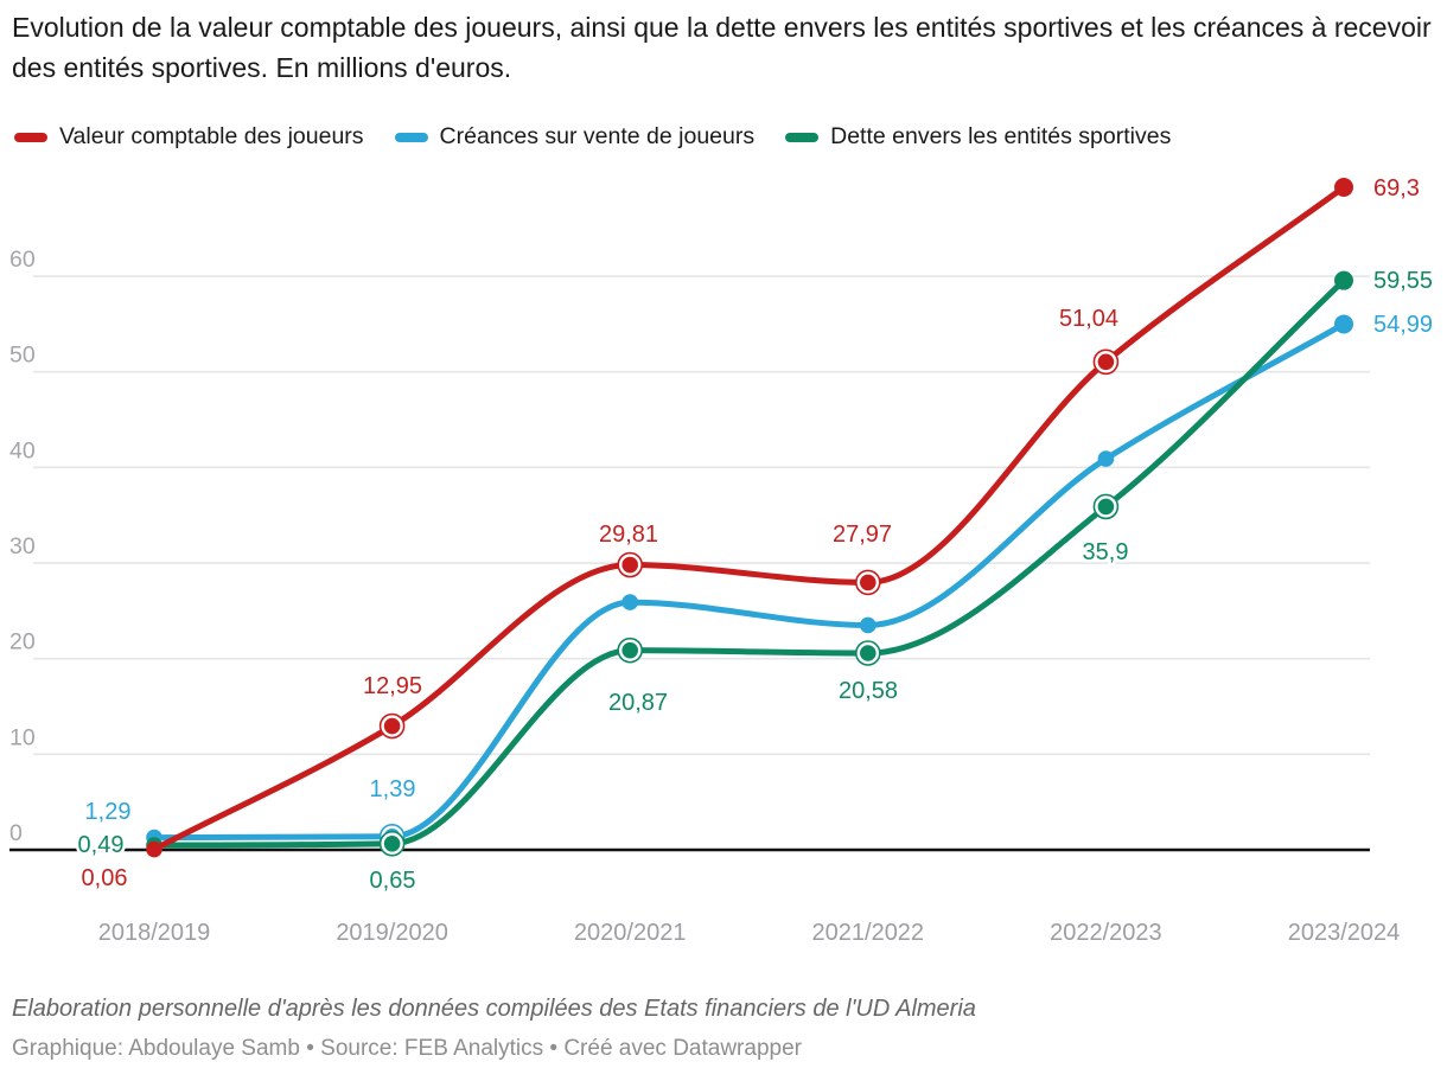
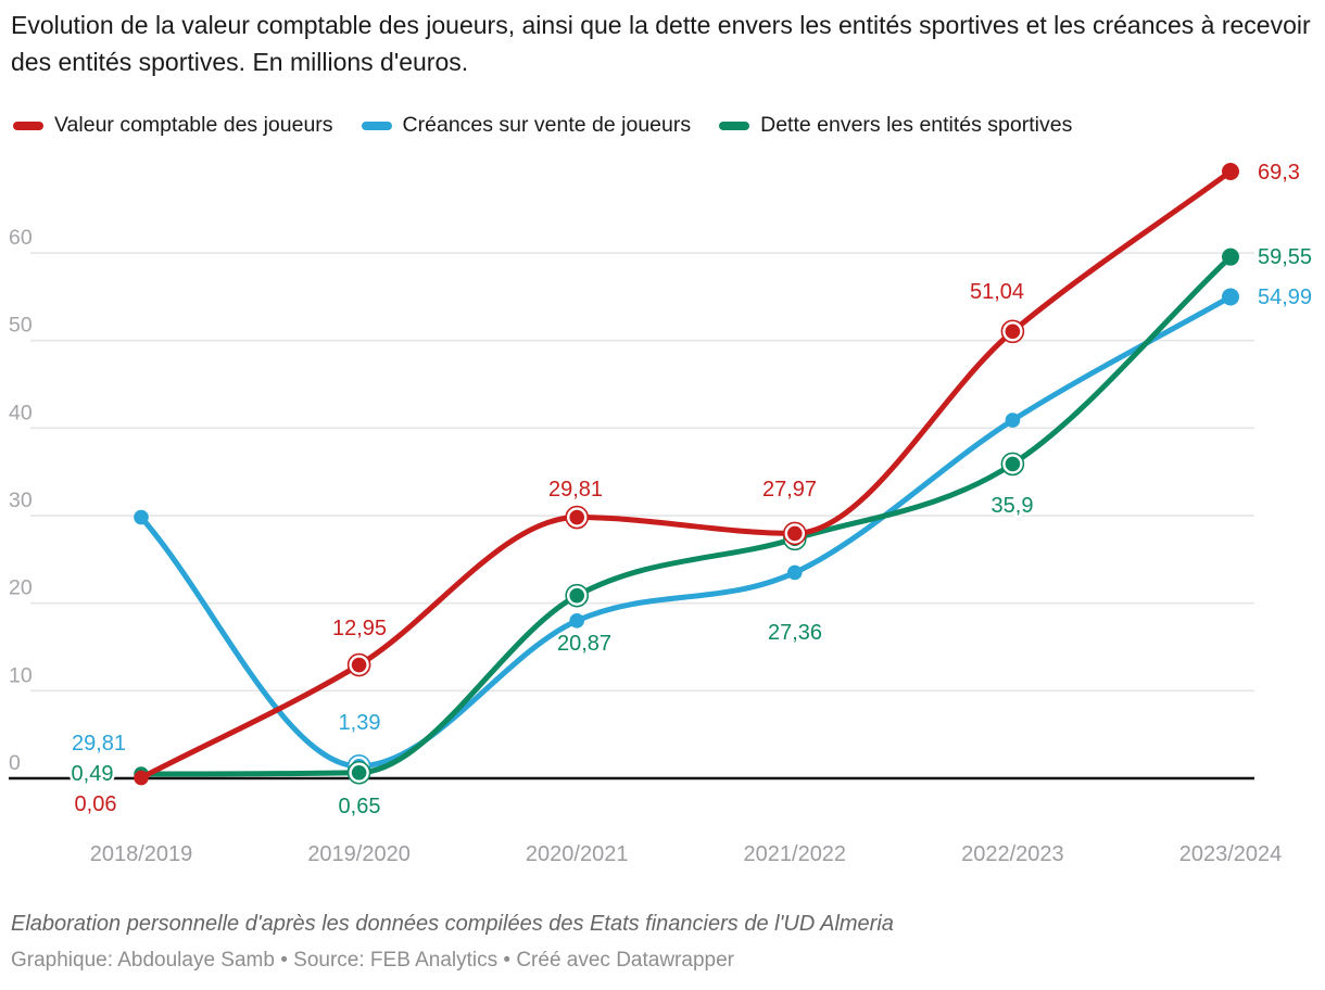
Créances sur vente de joueurs/2018/2019: 1,29 -> 29,81
Créances sur vente de joueurs/2020/2021: 26 -> 18
Dette envers les entités sportives/2021/2022: 20,58 -> 27,36
